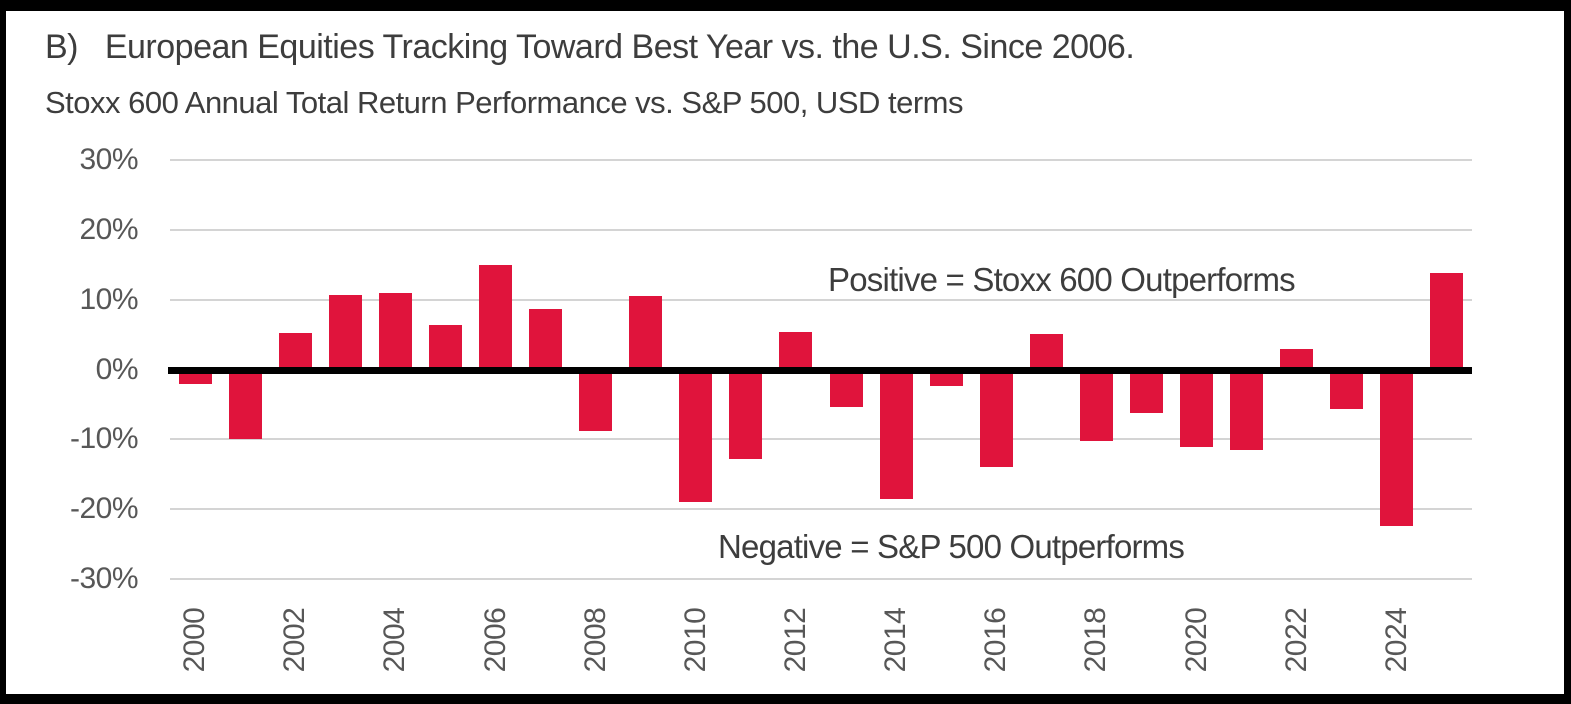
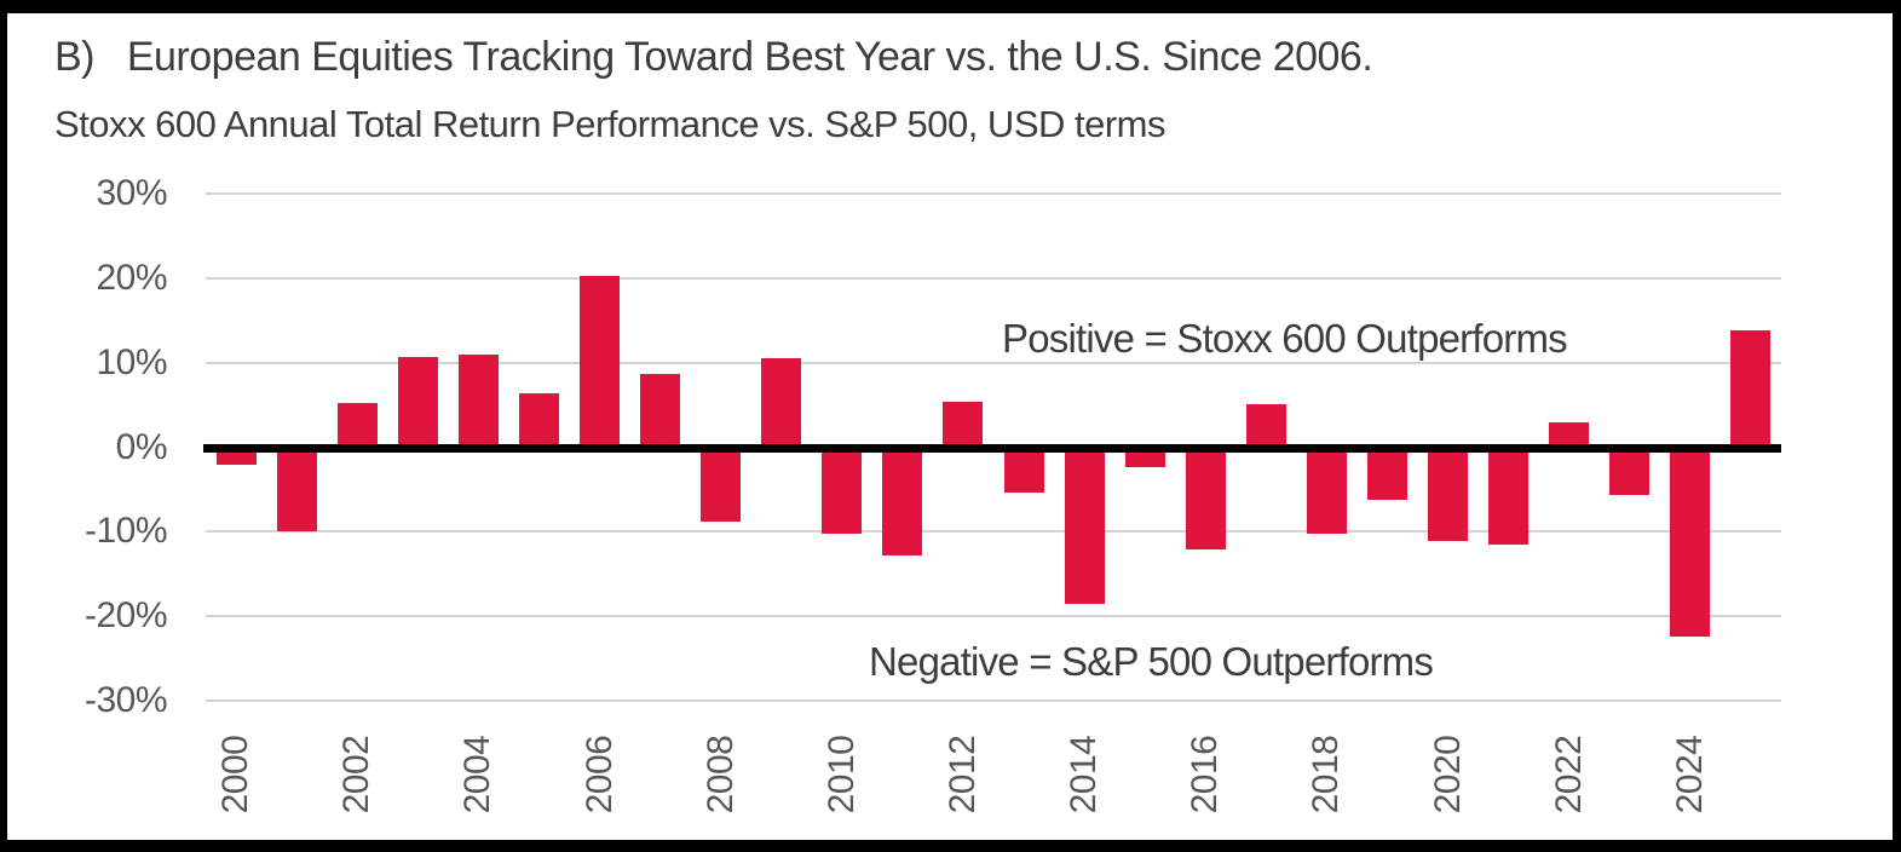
2006: 15% -> 20%
2010: -19% -> -10%
2016: -14% -> -12%
